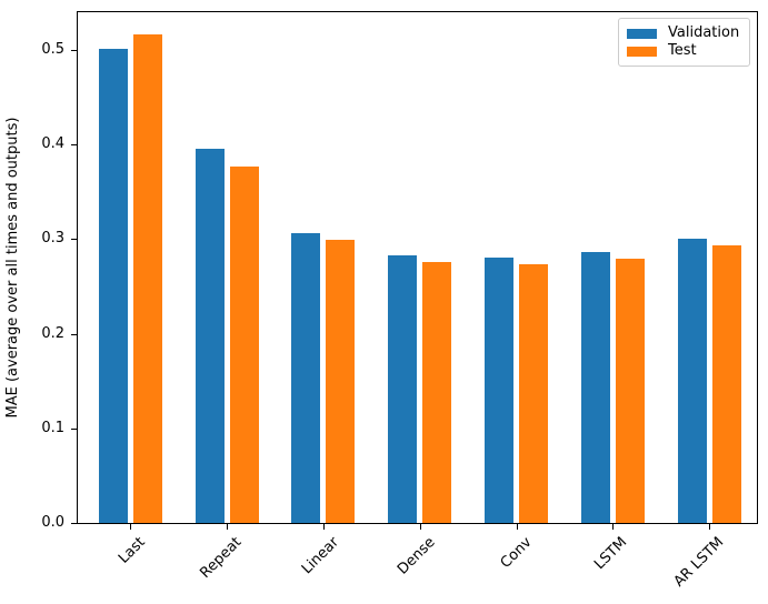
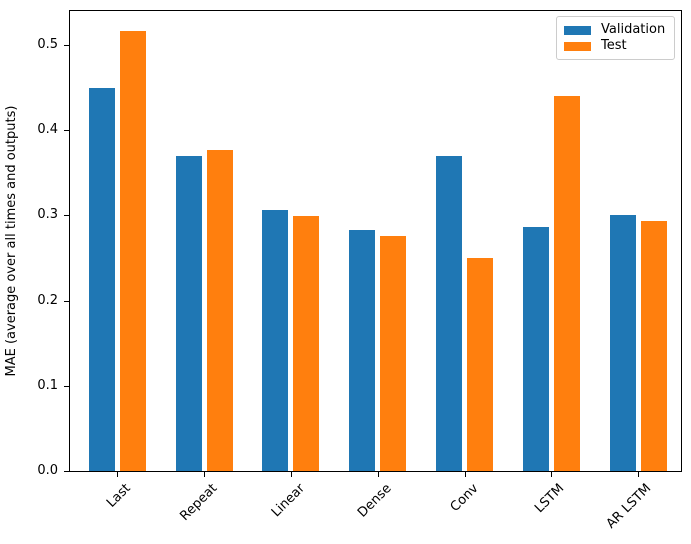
Validation/Last: 0.50 -> 0.45
Validation/Repeat: 0.40 -> 0.37
Validation/Conv: 0.28 -> 0.37
Test/Conv: 0.27 -> 0.25
Test/LSTM: 0.28 -> 0.44
